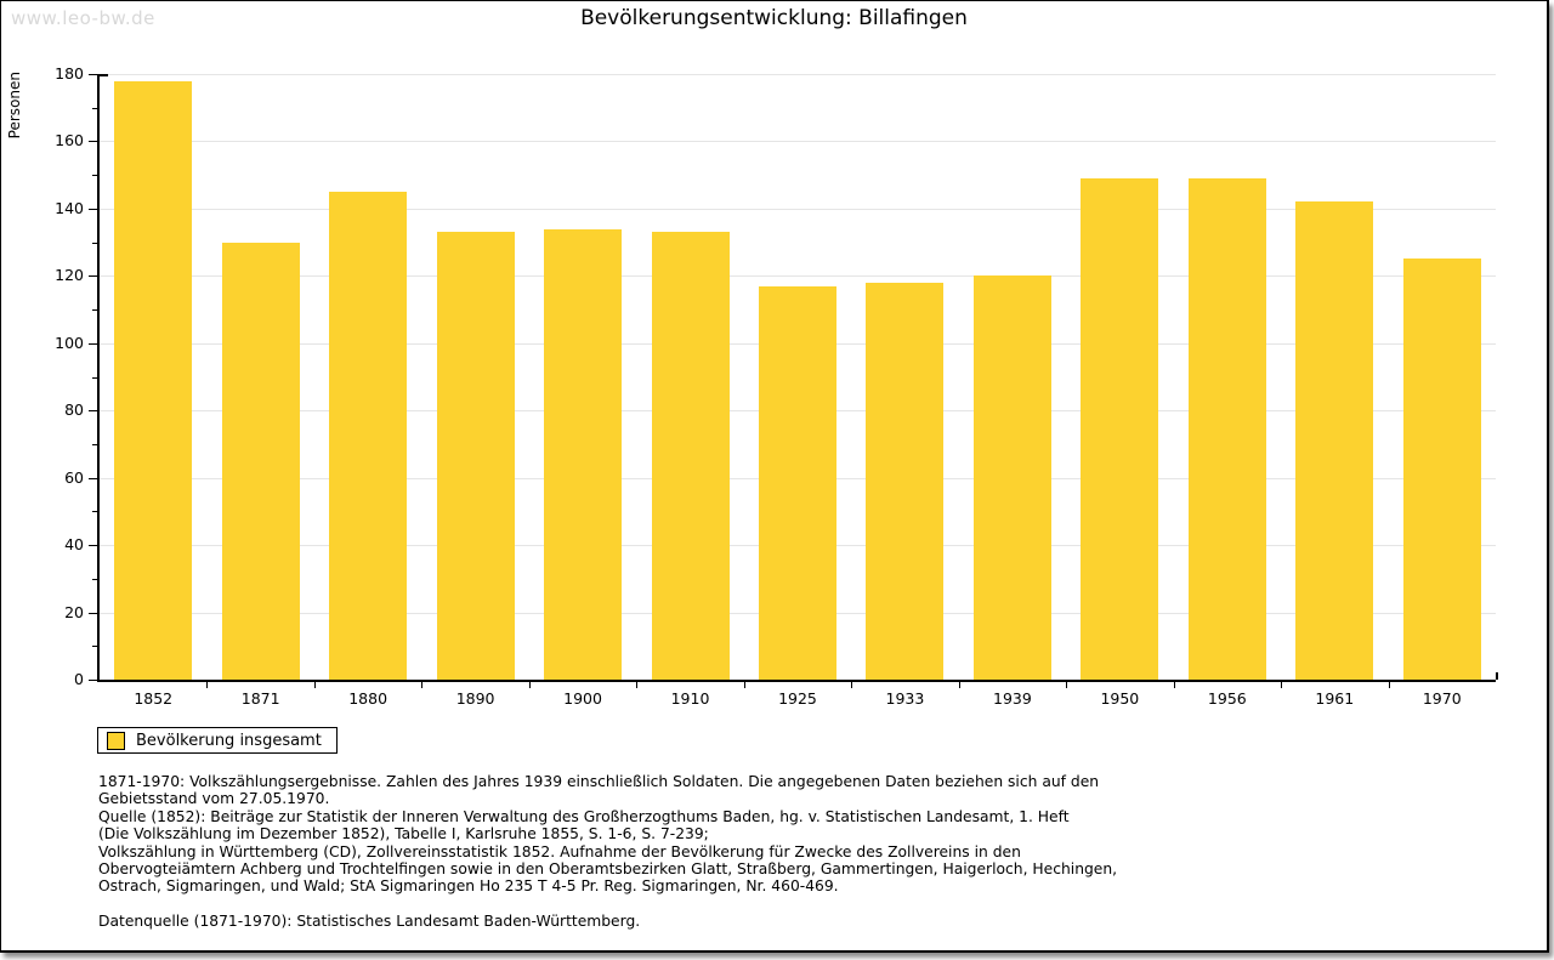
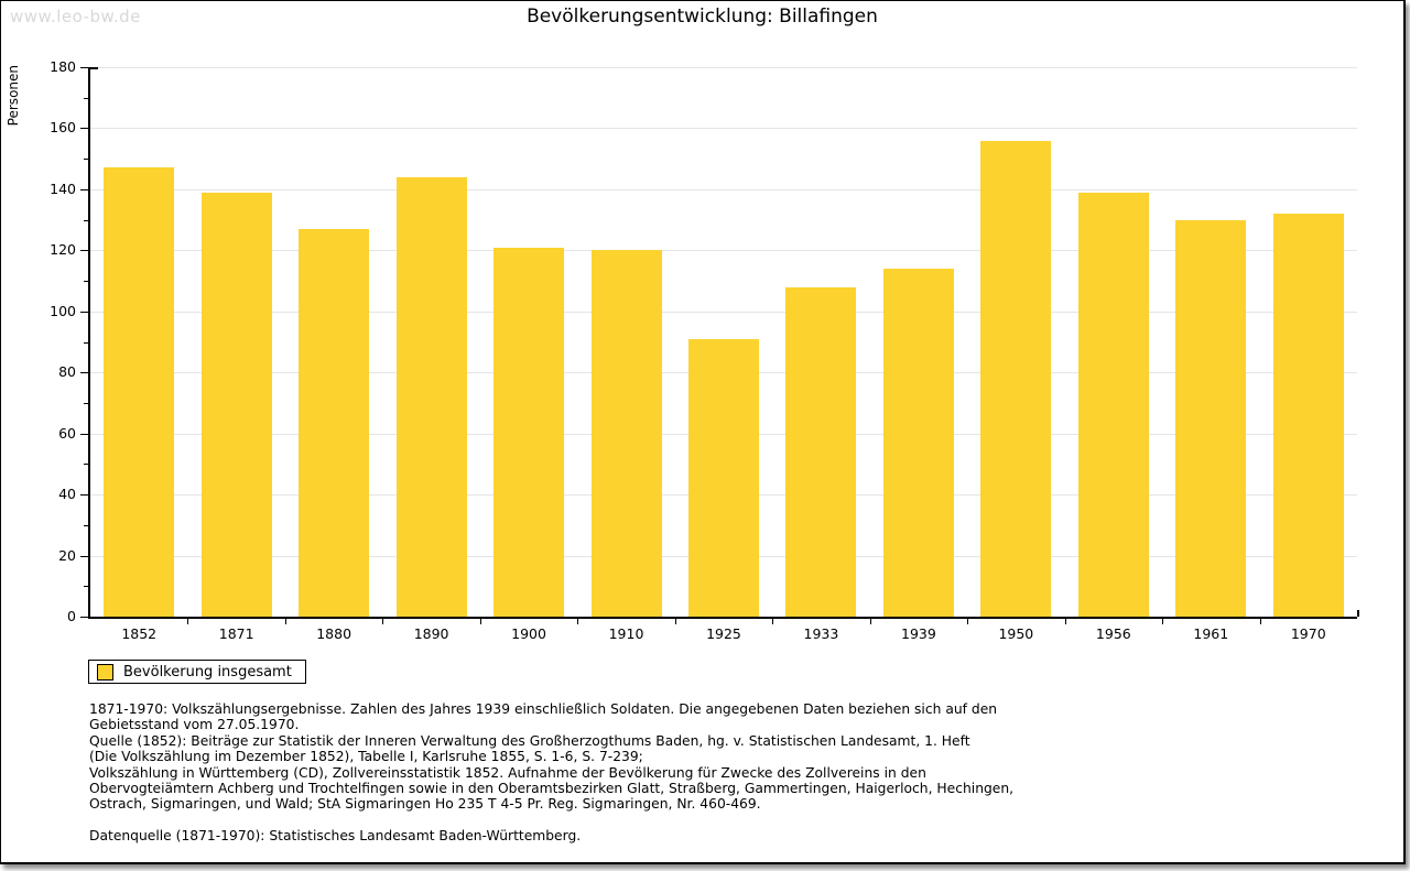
1852: 178 -> 147
1871: 130 -> 139
1880: 145 -> 127
1890: 133 -> 144
1900: 134 -> 121
1910: 133 -> 120
1925: 117 -> 91
1933: 118 -> 108
1939: 120 -> 114
1950: 149 -> 156
1956: 149 -> 139
1961: 142 -> 130
1970: 125 -> 132
